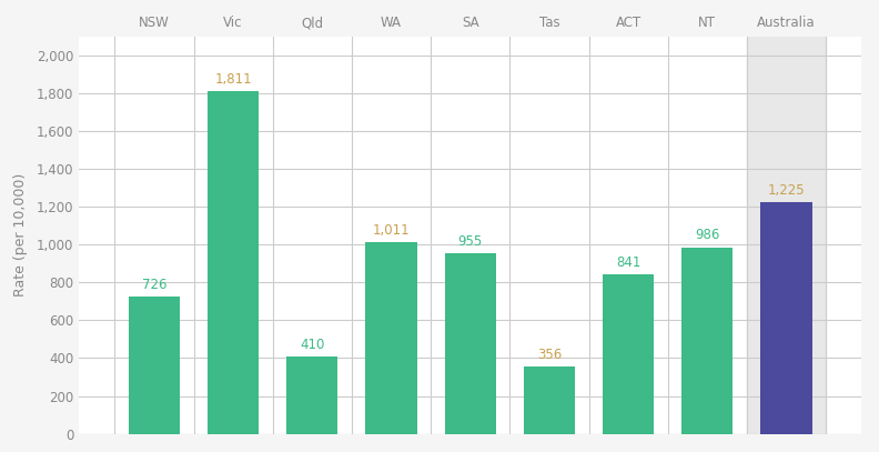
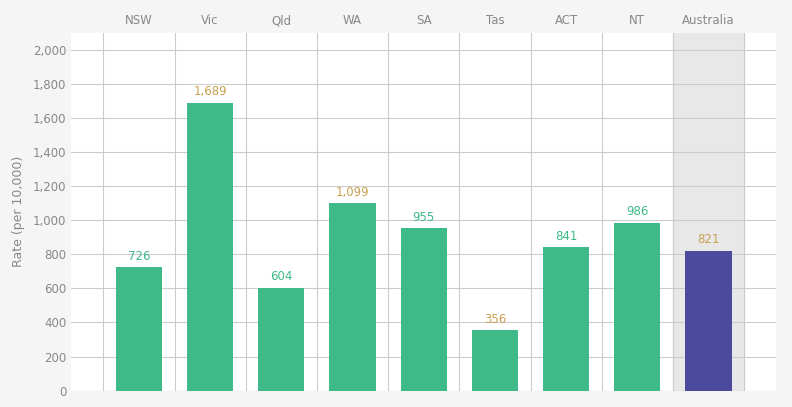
Vic: 1,811 -> 1,689
Qld: 410 -> 604
WA: 1,011 -> 1,099
Australia: 1,225 -> 821
